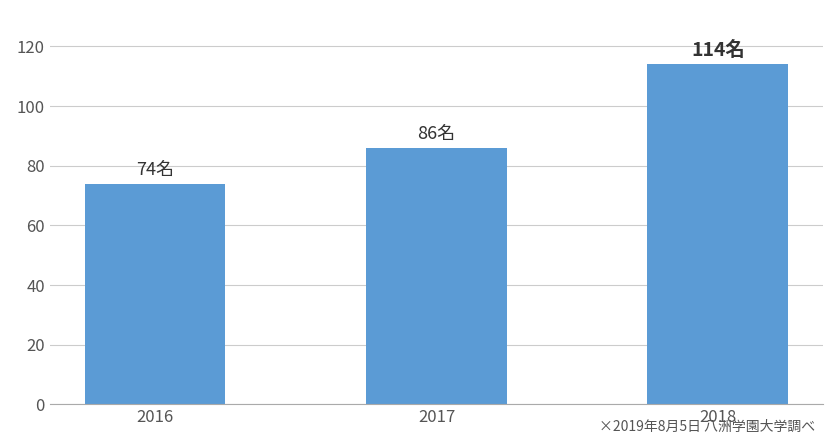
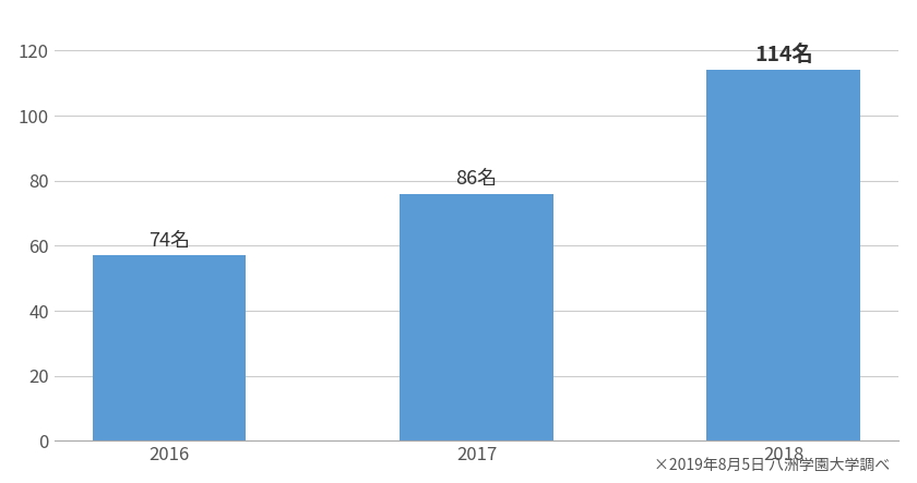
2016: 74 -> 57
2017: 86 -> 76
